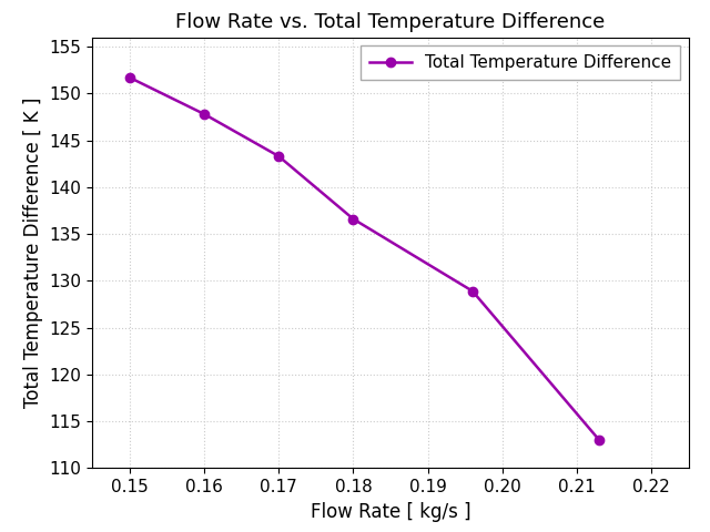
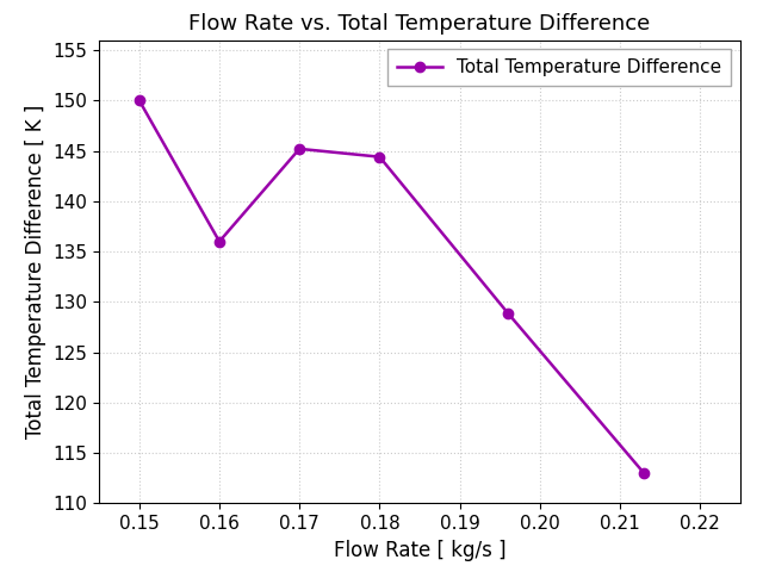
0.15: 151.7 -> 150.0
0.16: 147.8 -> 136.0
0.17: 143.3 -> 145.2
0.18: 136.6 -> 144.4
